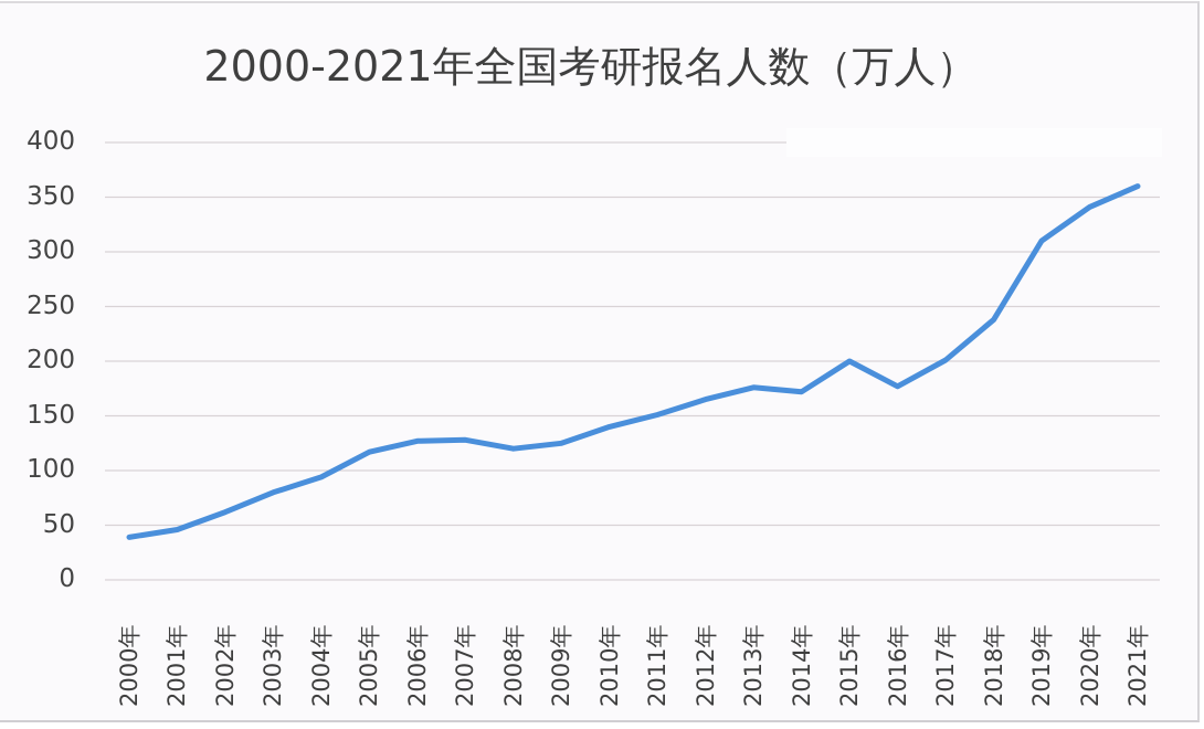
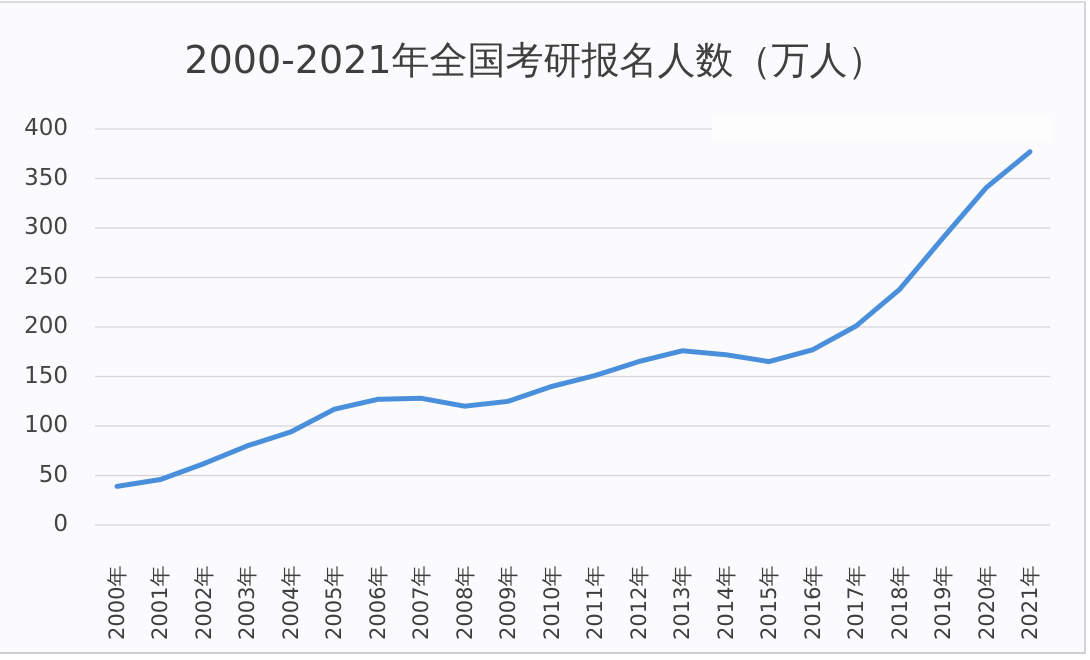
2015年: 200 -> 160
2019年: 310 -> 290
2021年: 360 -> 380
